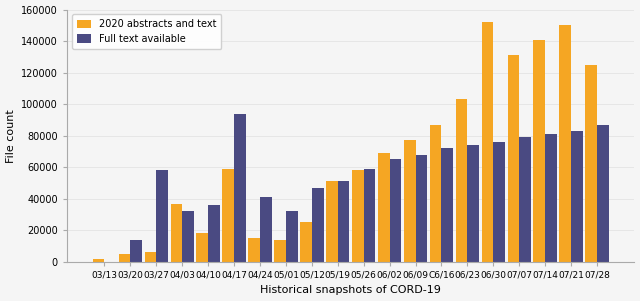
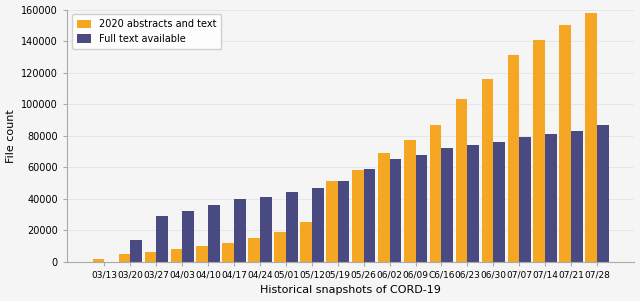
Full text available/03/27: 58000 -> 29000
2020 abstracts and text/04/03: 37000 -> 8000
2020 abstracts and text/04/10: 18000 -> 10000
2020 abstracts and text/04/17: 59000 -> 12000
Full text available/04/17: 94000 -> 40000
2020 abstracts and text/05/01: 14000 -> 19000
Full text available/05/01: 32000 -> 44000
2020 abstracts and text/06/30: 152000 -> 116000
2020 abstracts and text/07/28: 125000 -> 158000
